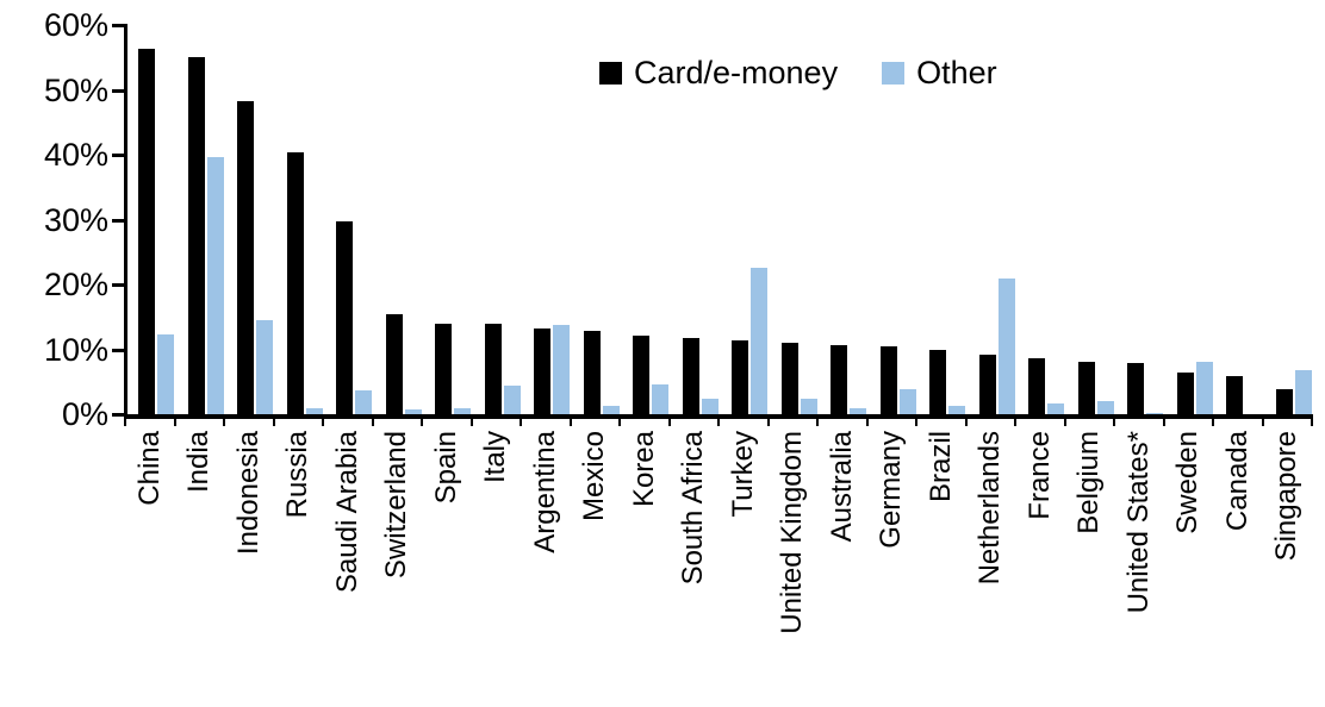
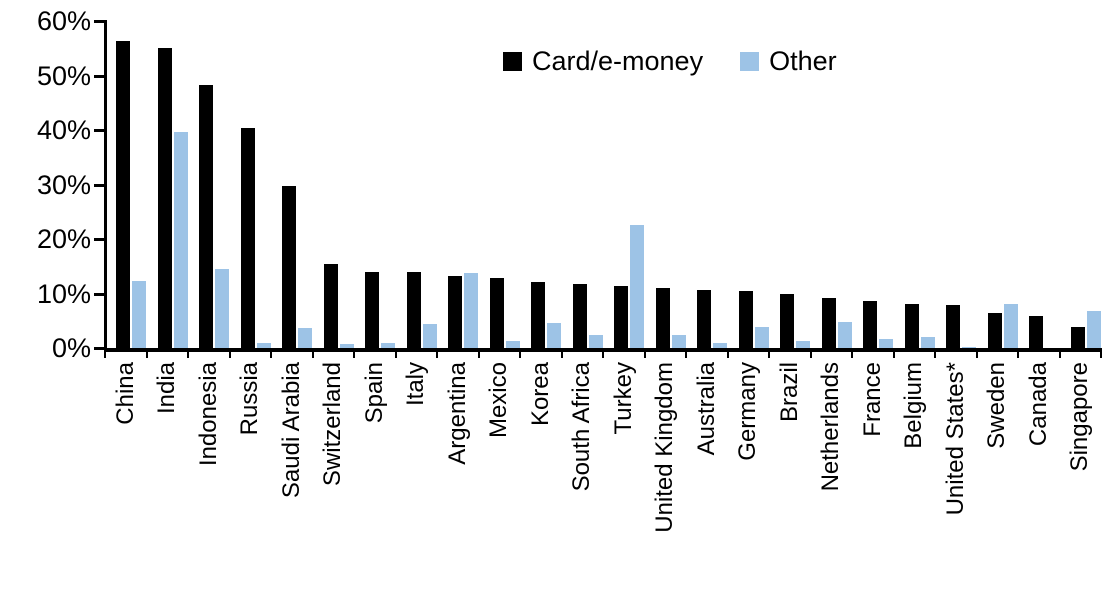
Other/Netherlands: 21% -> 5%
